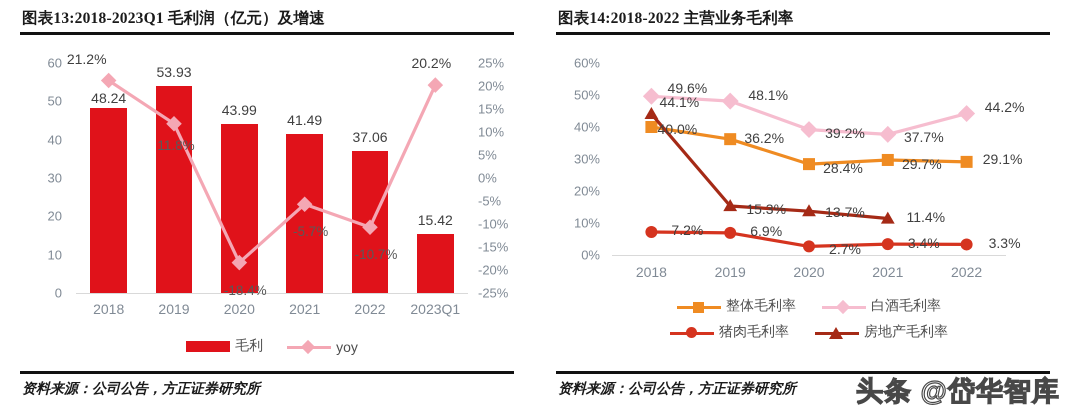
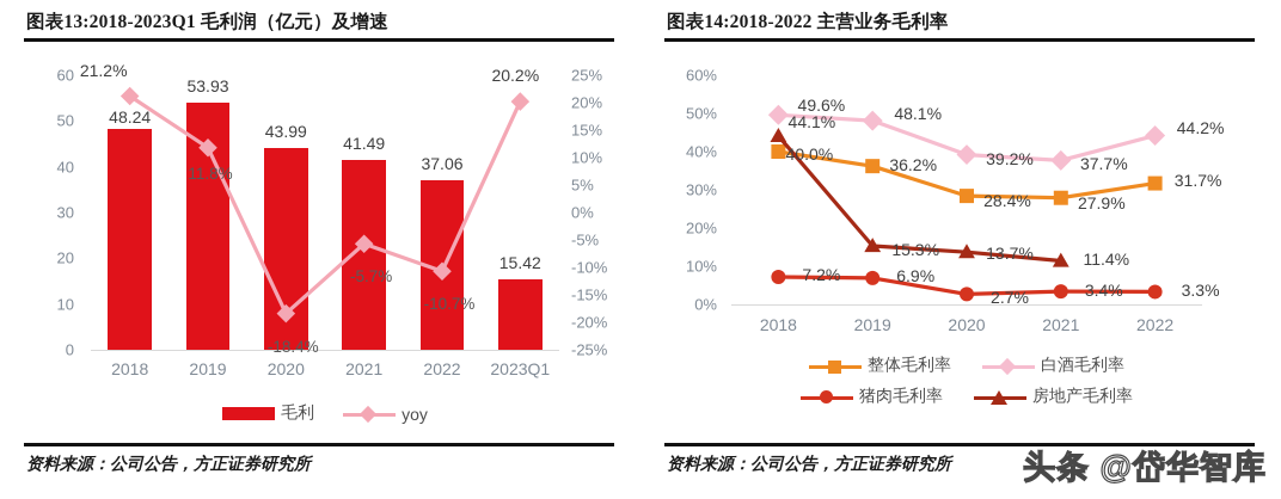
图表14:2018-2022 主营业务毛利率/整体毛利率/2021: 29.7% -> 27.9%
图表14:2018-2022 主营业务毛利率/整体毛利率/2022: 29.1% -> 31.7%
